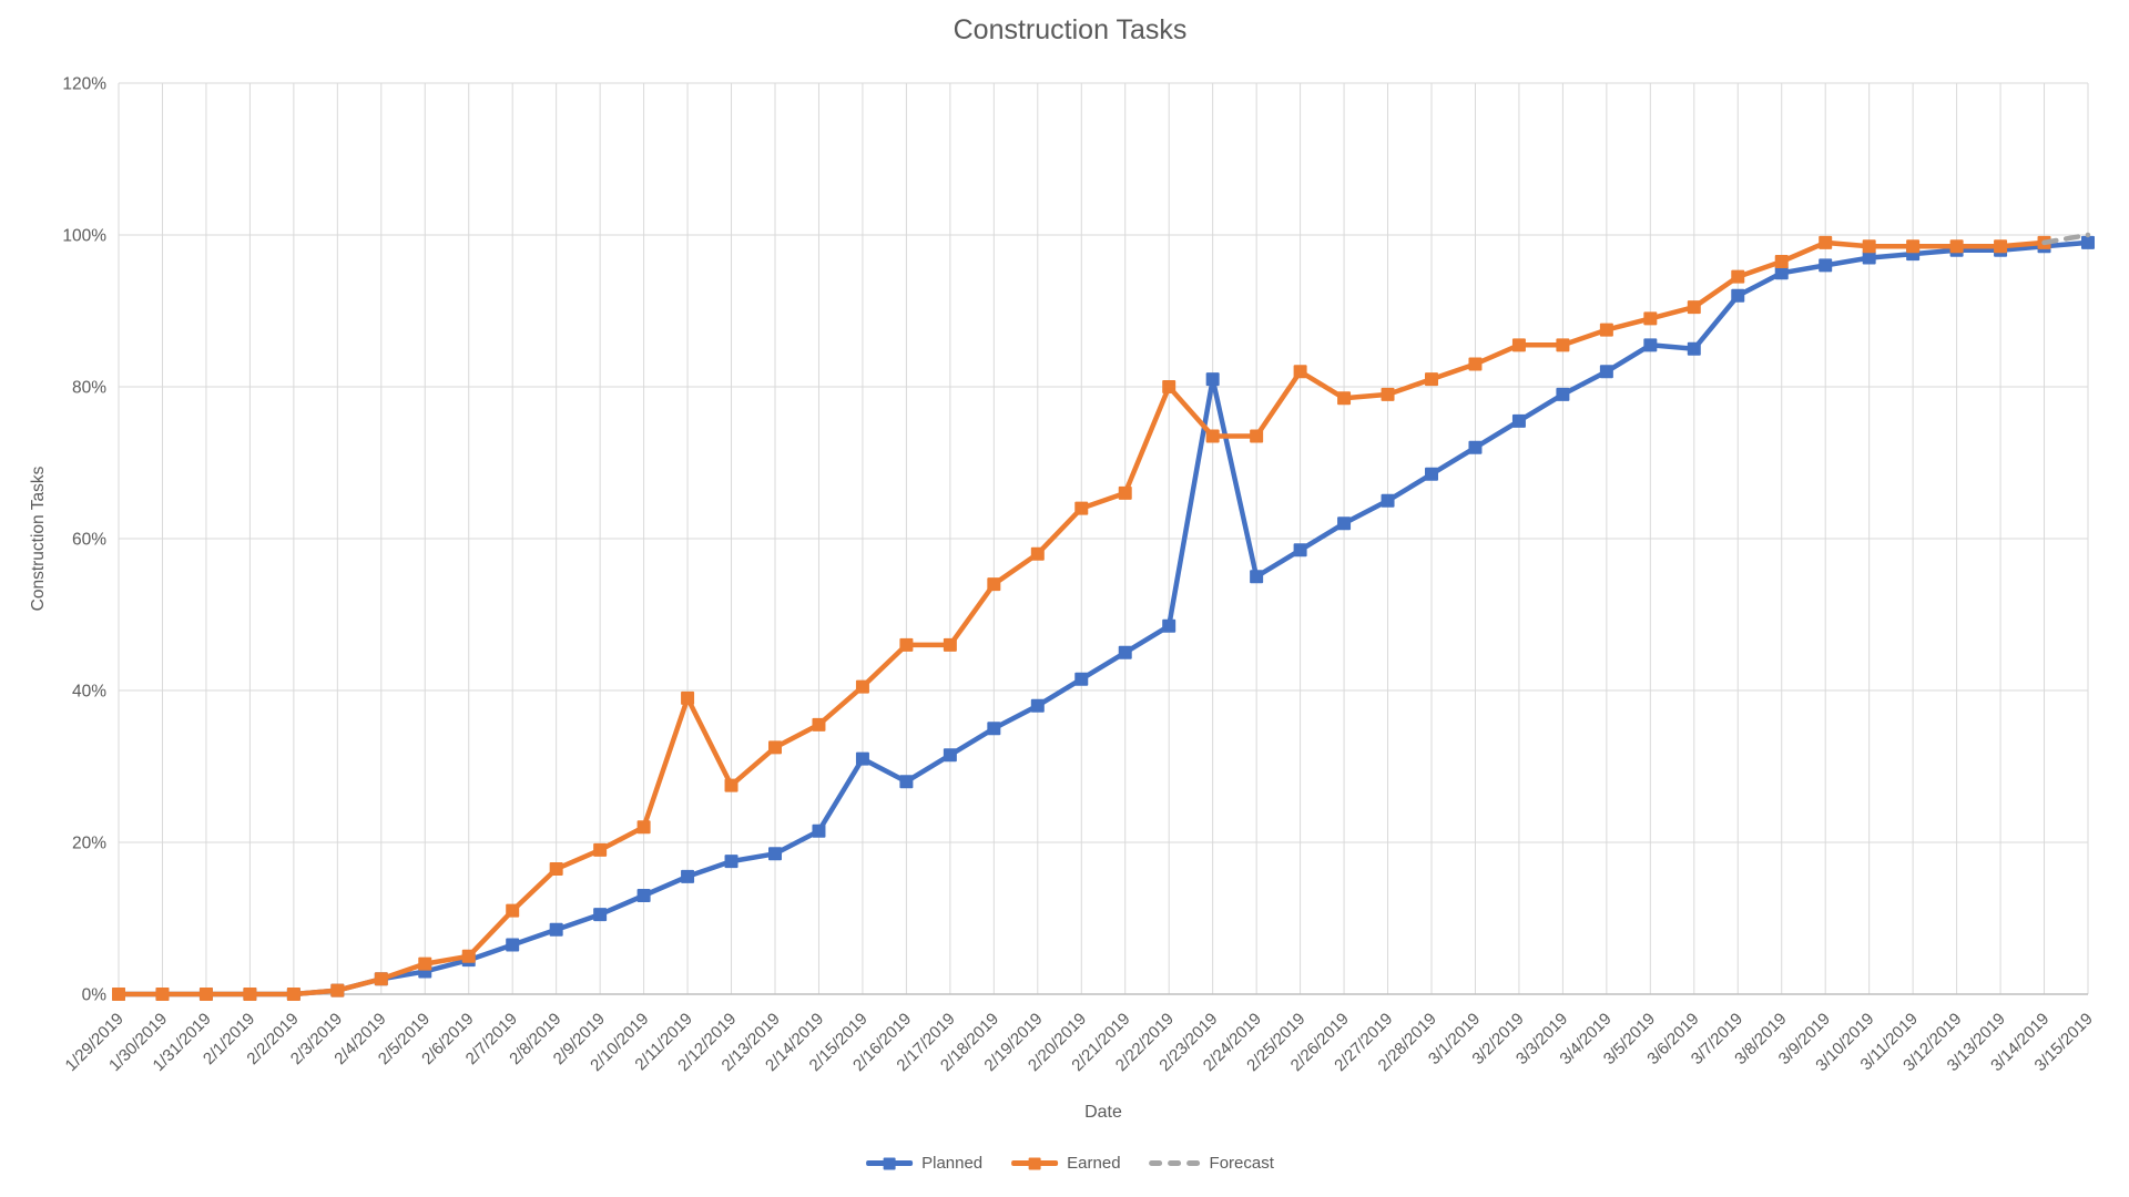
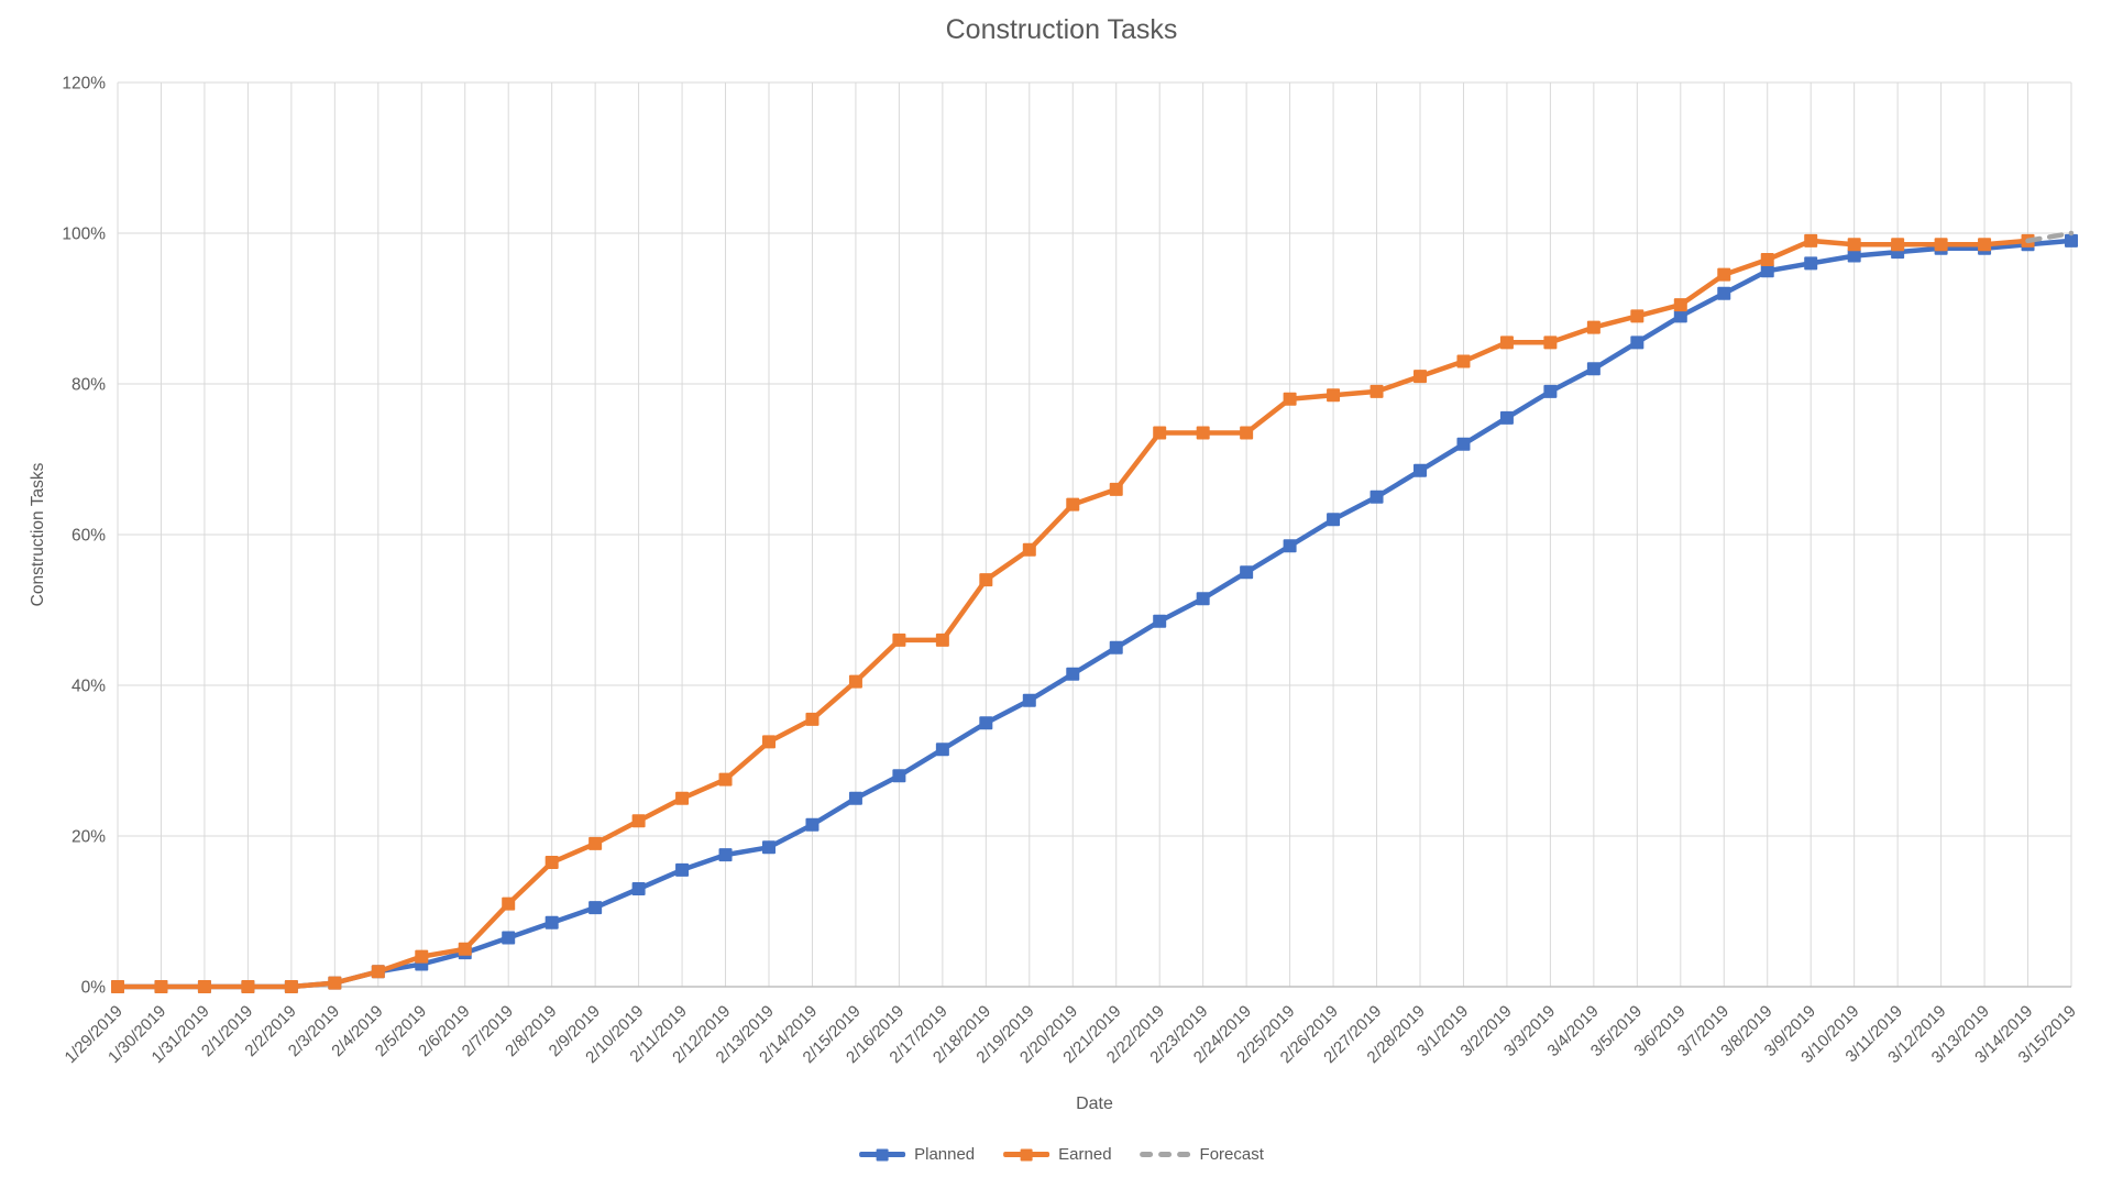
Earned/2/11/2019: 39% -> 25%
Planned/2/15/2019: 31% -> 25%
Earned/2/22/2019: 80% -> 74%
Planned/2/23/2019: 81% -> 52%
Earned/2/25/2019: 82% -> 78%
Planned/3/6/2019: 85% -> 89%
